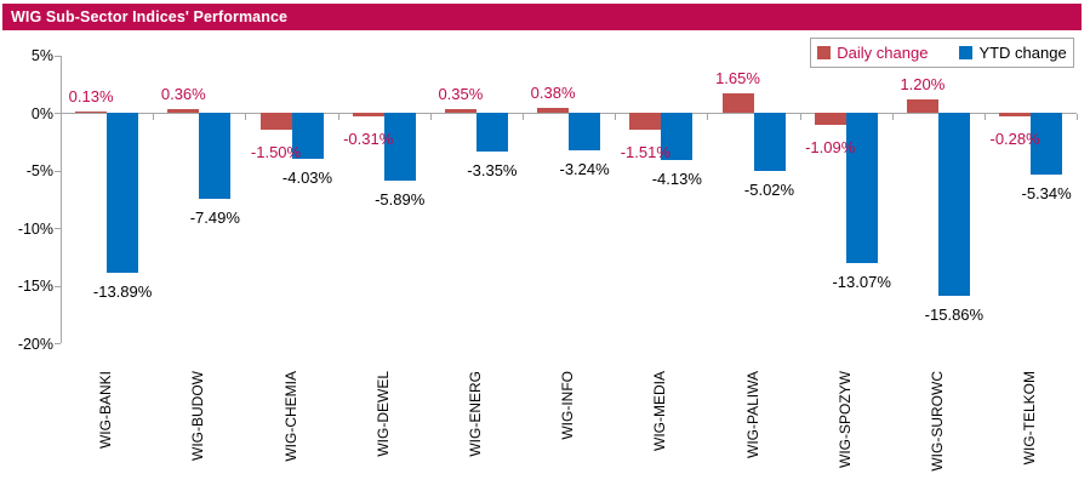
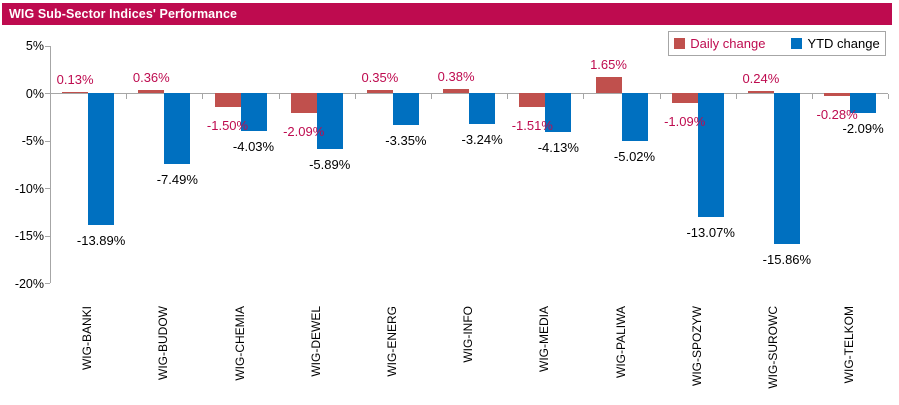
Daily change/WIG-DEWEL: -0.31% -> -2.09%
Daily change/WIG-SUROWC: 1.20% -> 0.24%
YTD change/WIG-TELKOM: -5.34% -> -2.09%
